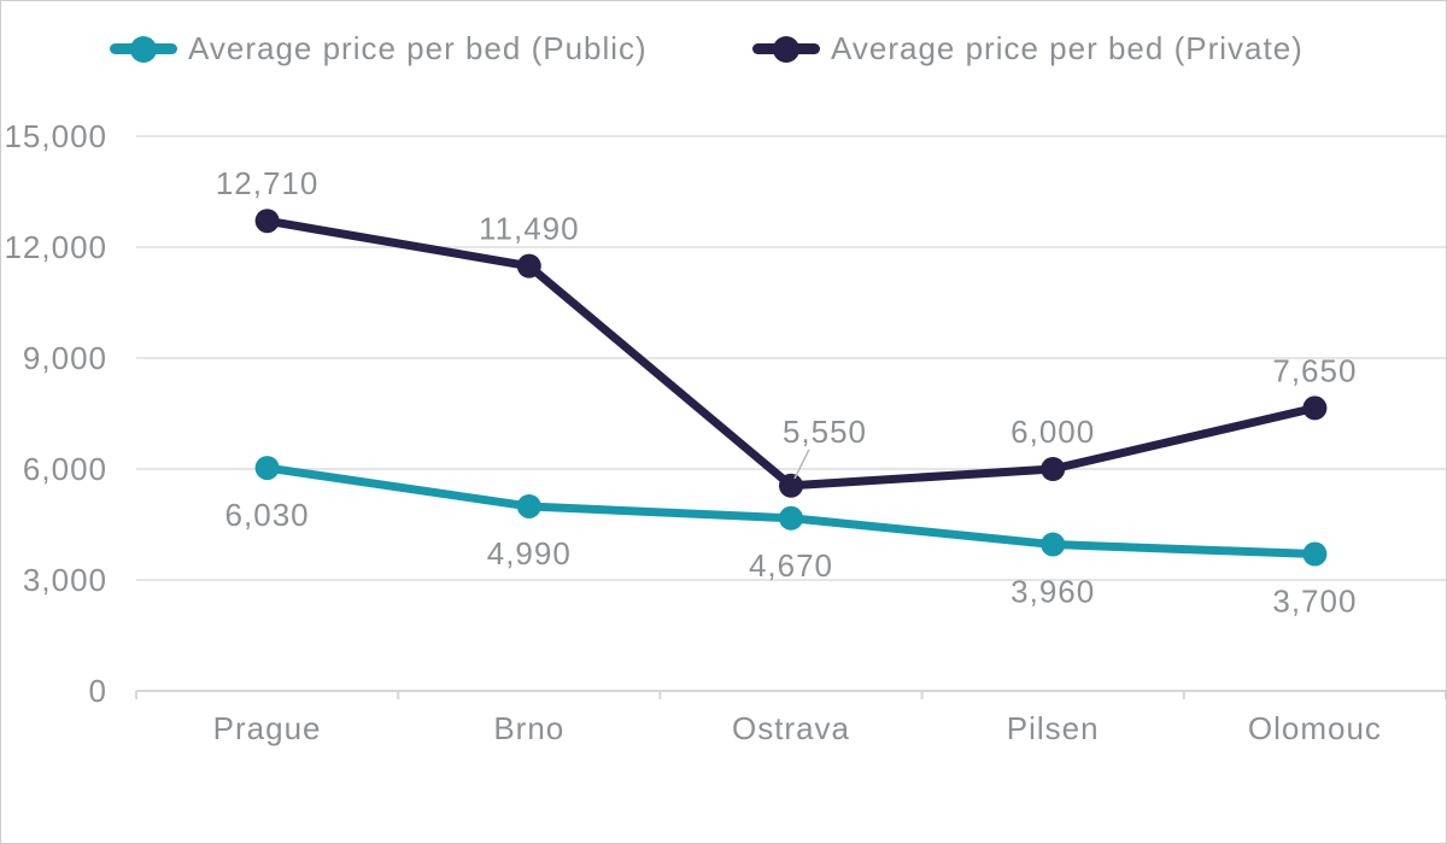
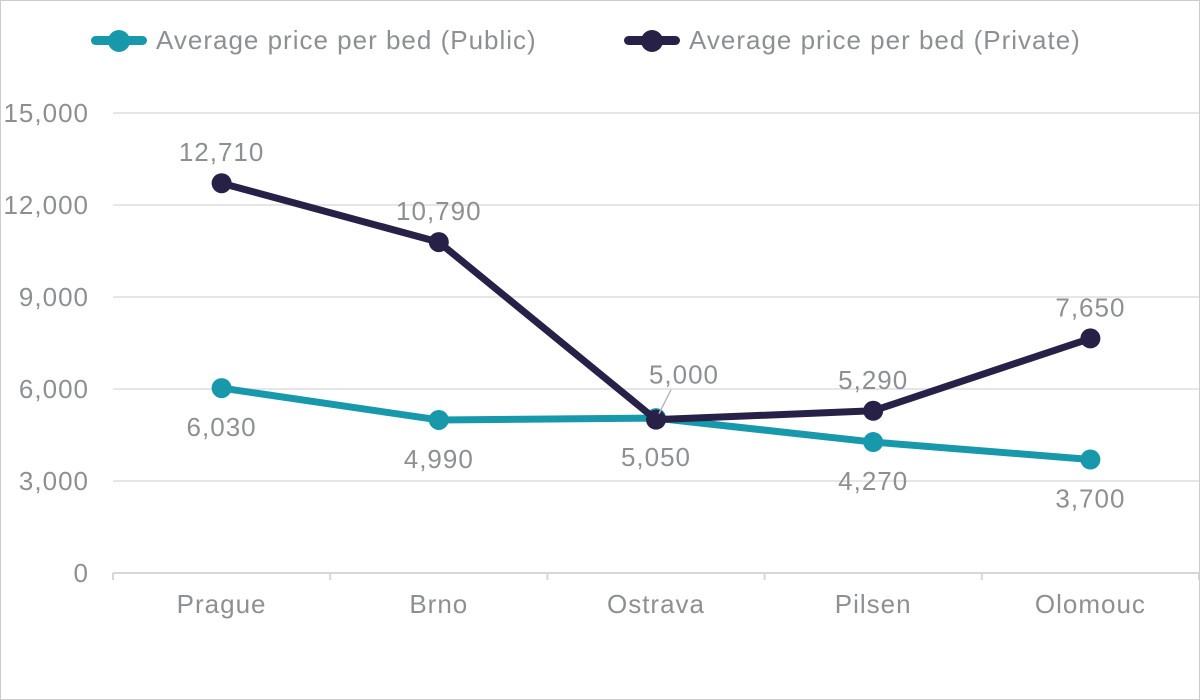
Average price per bed (Private)/Brno: 11,490 -> 10,790
Average price per bed (Public)/Ostrava: 4,670 -> 5,050
Average price per bed (Private)/Ostrava: 5,550 -> 5,000
Average price per bed (Public)/Pilsen: 3,960 -> 4,270
Average price per bed (Private)/Pilsen: 6,000 -> 5,290
